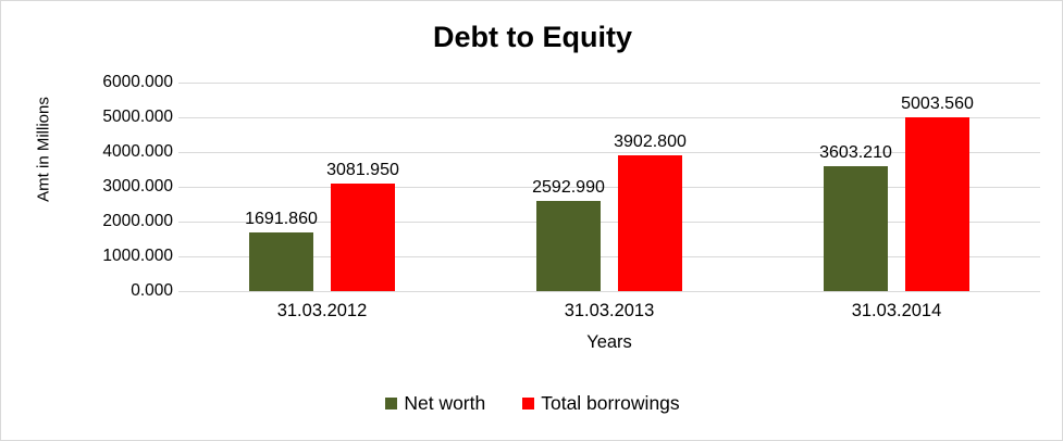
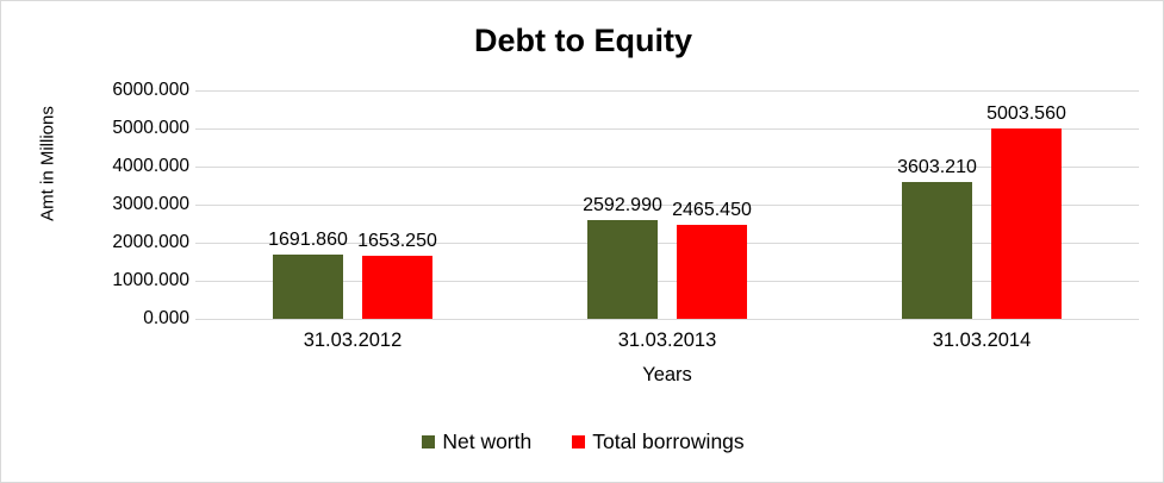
Total borrowings/31.03.2012: 3081.950 -> 1653.250
Total borrowings/31.03.2013: 3902.800 -> 2465.450
